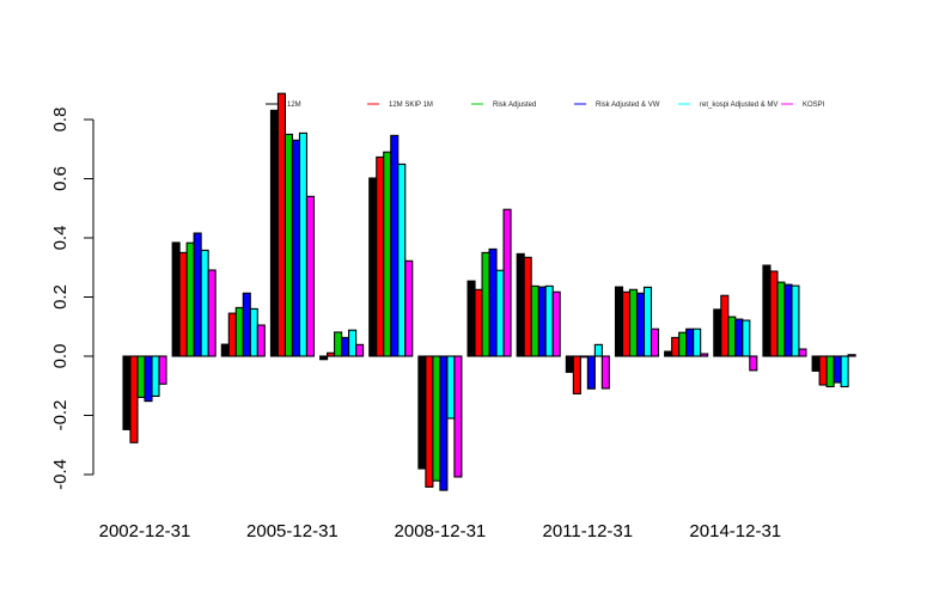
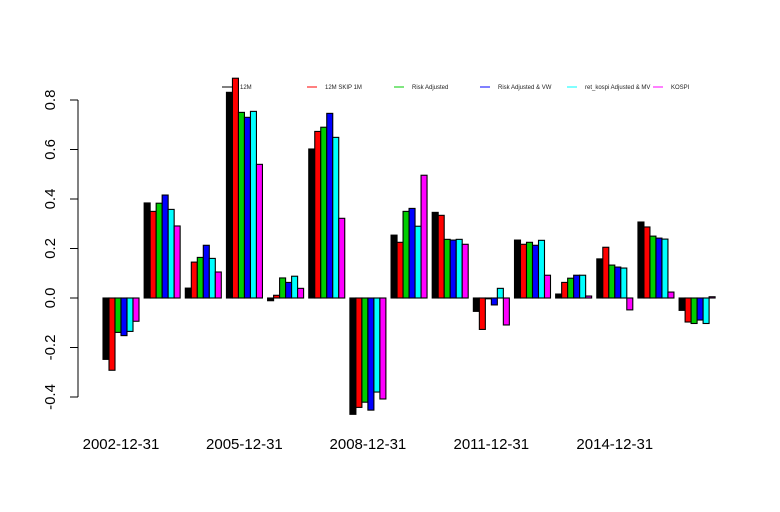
12M/2008-12-31: -0.38 -> -0.47
ret_kospi Adjusted & MV/2008-12-31: -0.21 -> -0.38
Risk Adjusted & VW/2011-12-31: -0.11 -> -0.03
